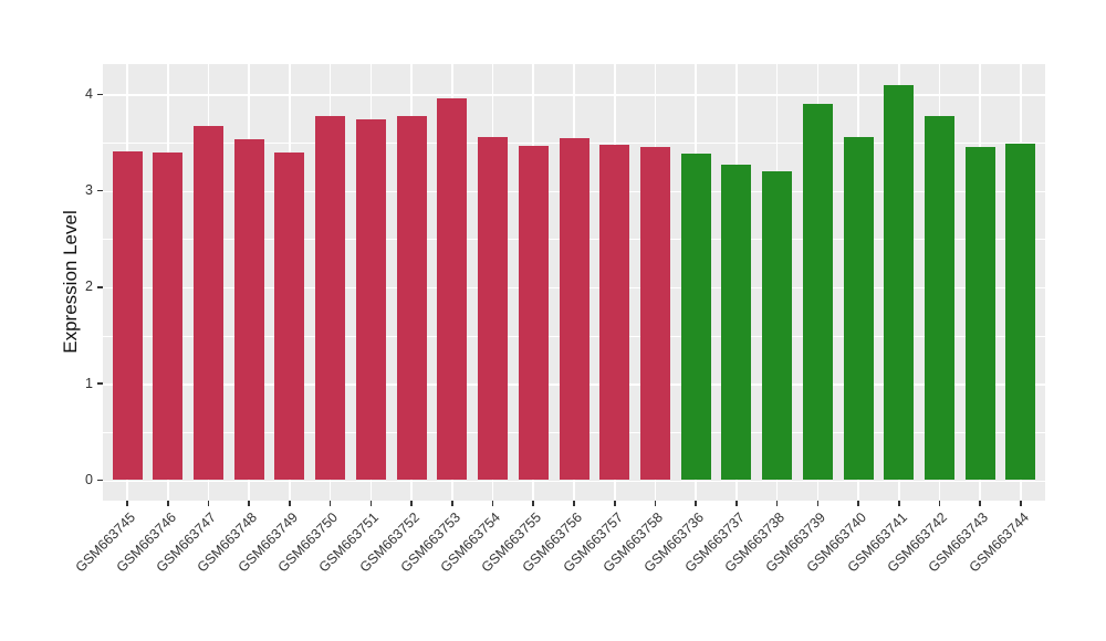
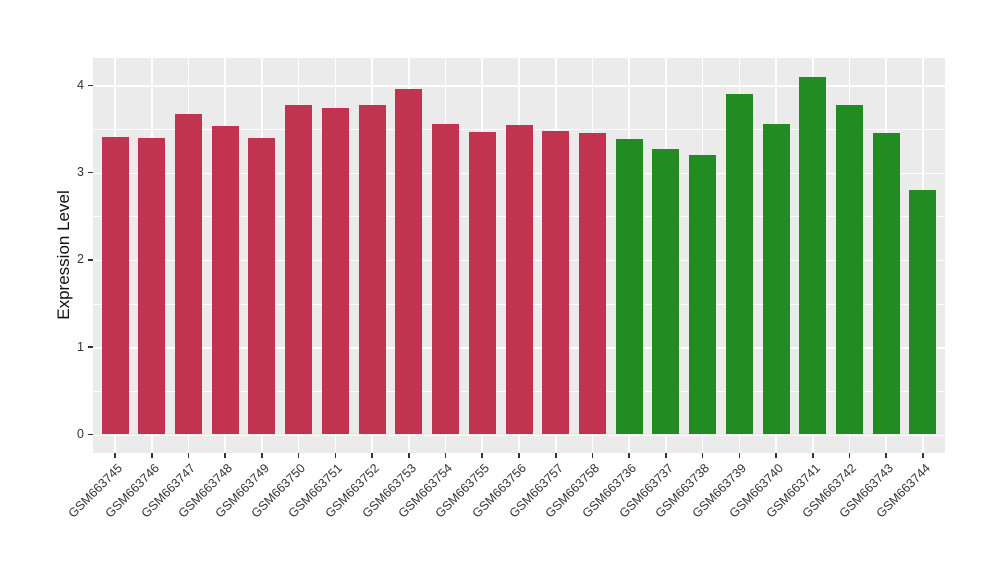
GSM663744: 3.5 -> 2.8
